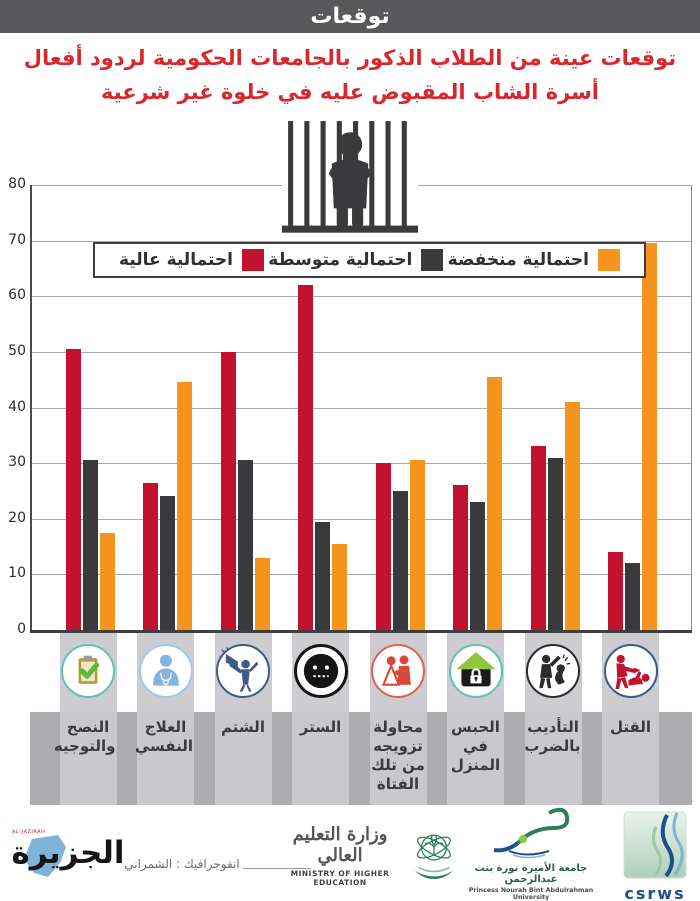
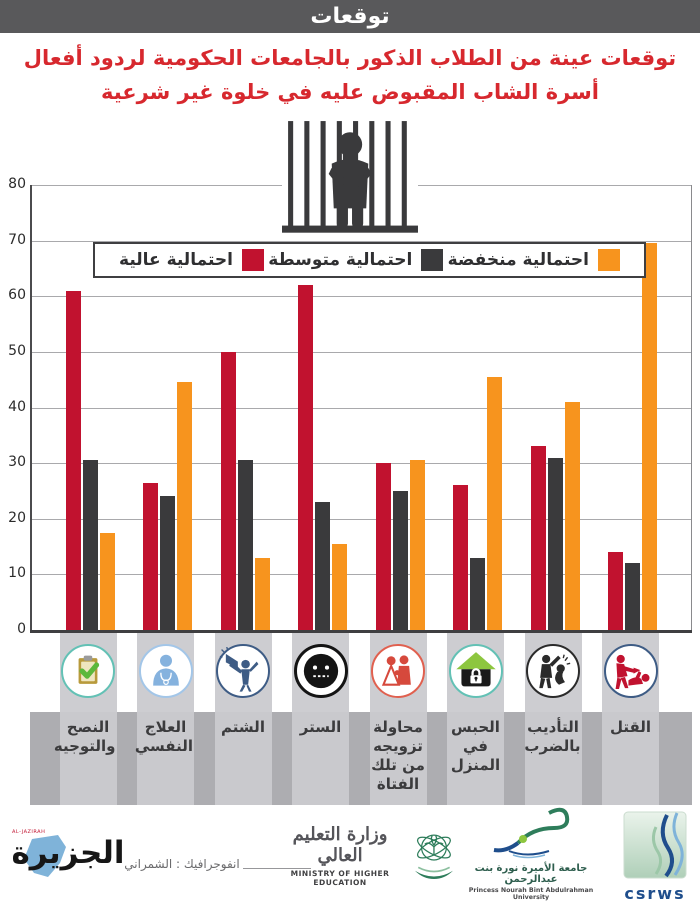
احتمالية عالية/النصح والتوجيه: 50 -> 61
احتمالية متوسطة/الستر: 20 -> 23
احتمالية متوسطة/الحبس في المنزل: 23 -> 13
